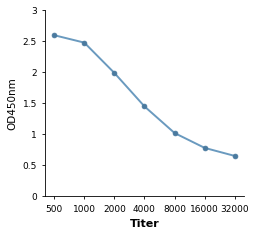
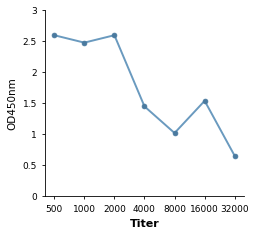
2000: 1.99 -> 2.60
16000: 0.78 -> 1.54
